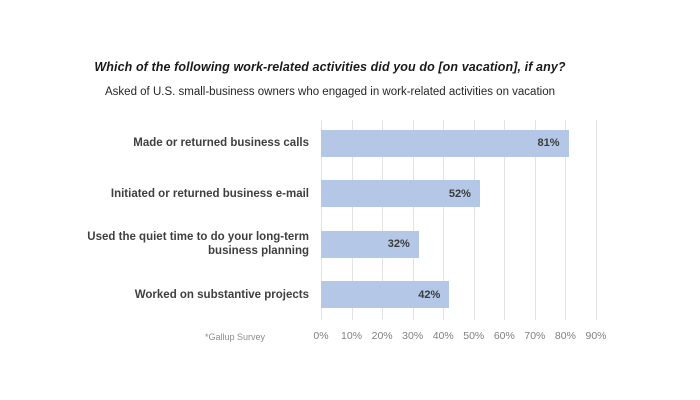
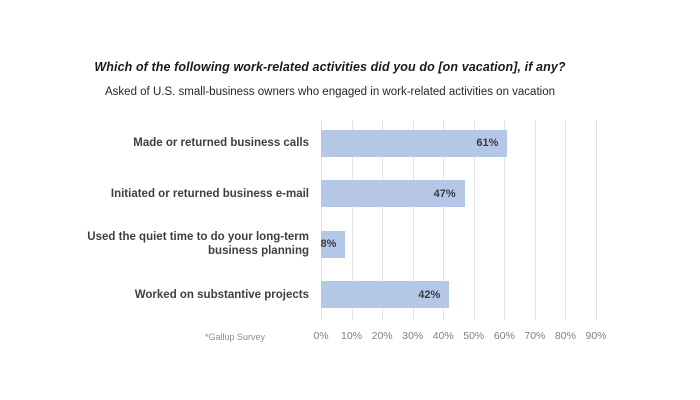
Made or returned business calls: 81% -> 61%
Initiated or returned business e-mail: 52% -> 47%
Used the quiet time to do your long-term business planning: 32% -> 8%
